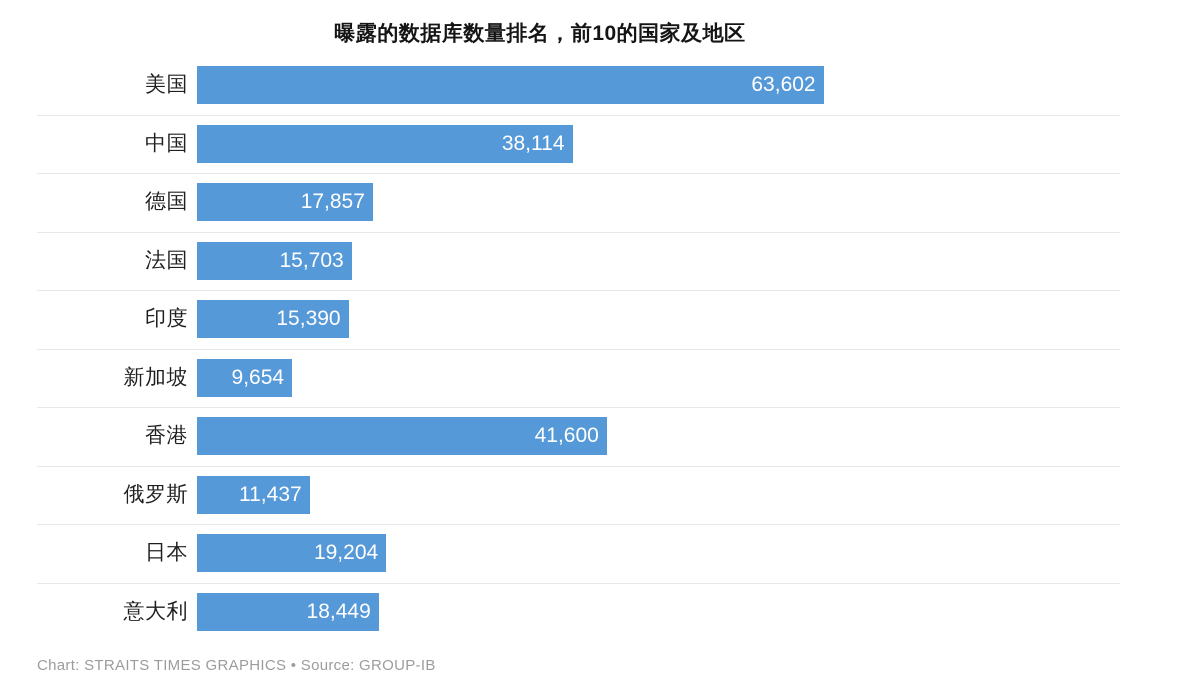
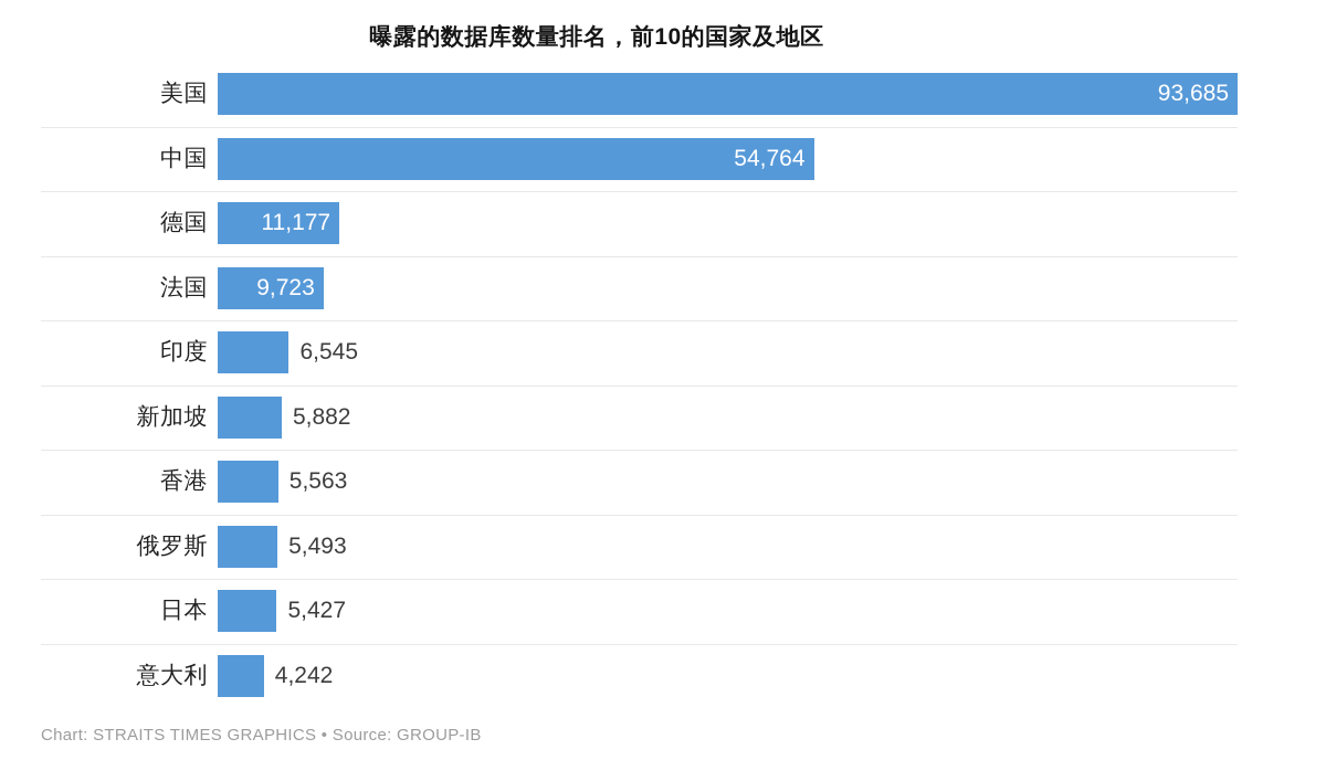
美国: 63,602 -> 93,685
中国: 38,114 -> 54,764
德国: 17,857 -> 11,177
法国: 15,703 -> 9,723
印度: 15,390 -> 6,545
新加坡: 9,654 -> 5,882
香港: 41,600 -> 5,563
俄罗斯: 11,437 -> 5,493
日本: 19,204 -> 5,427
意大利: 18,449 -> 4,242
